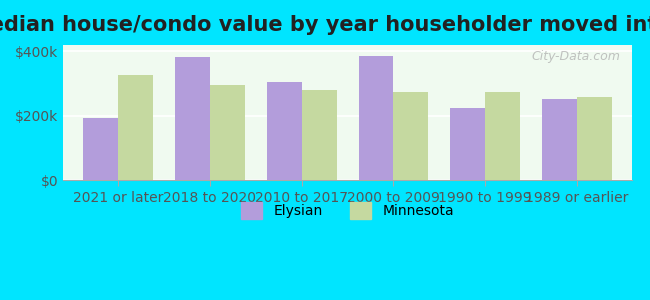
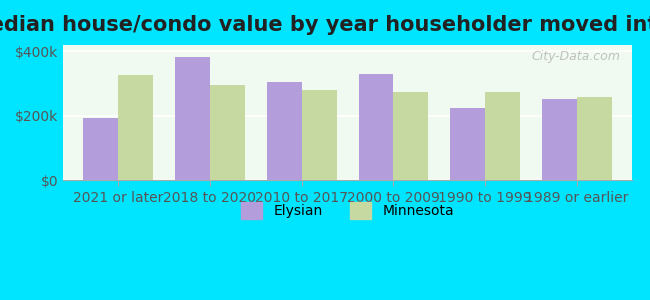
Elysian/2000 to 2009: $385k -> $330k
